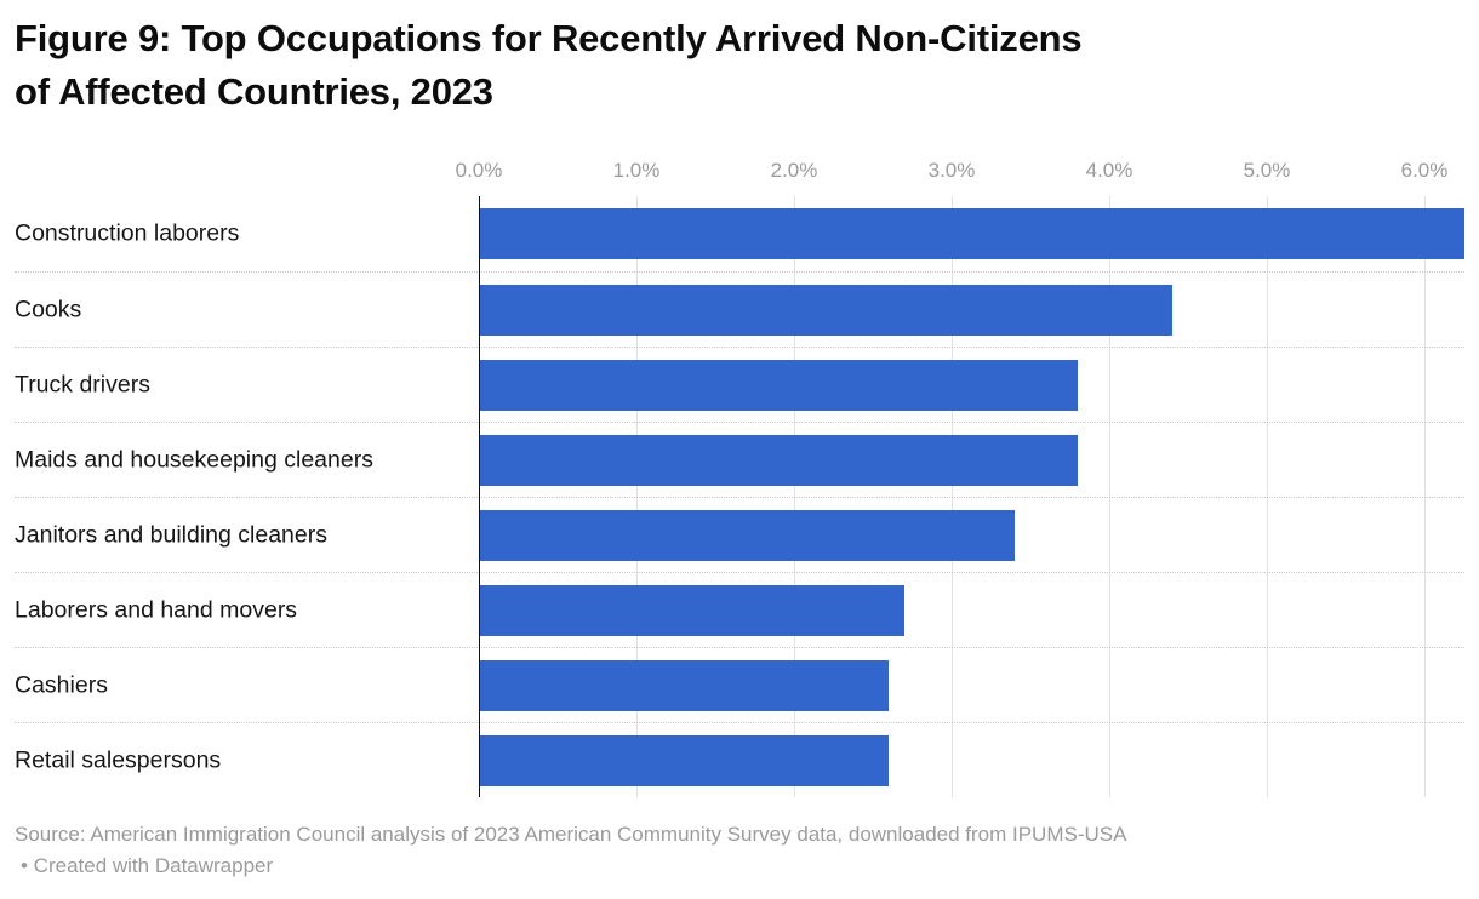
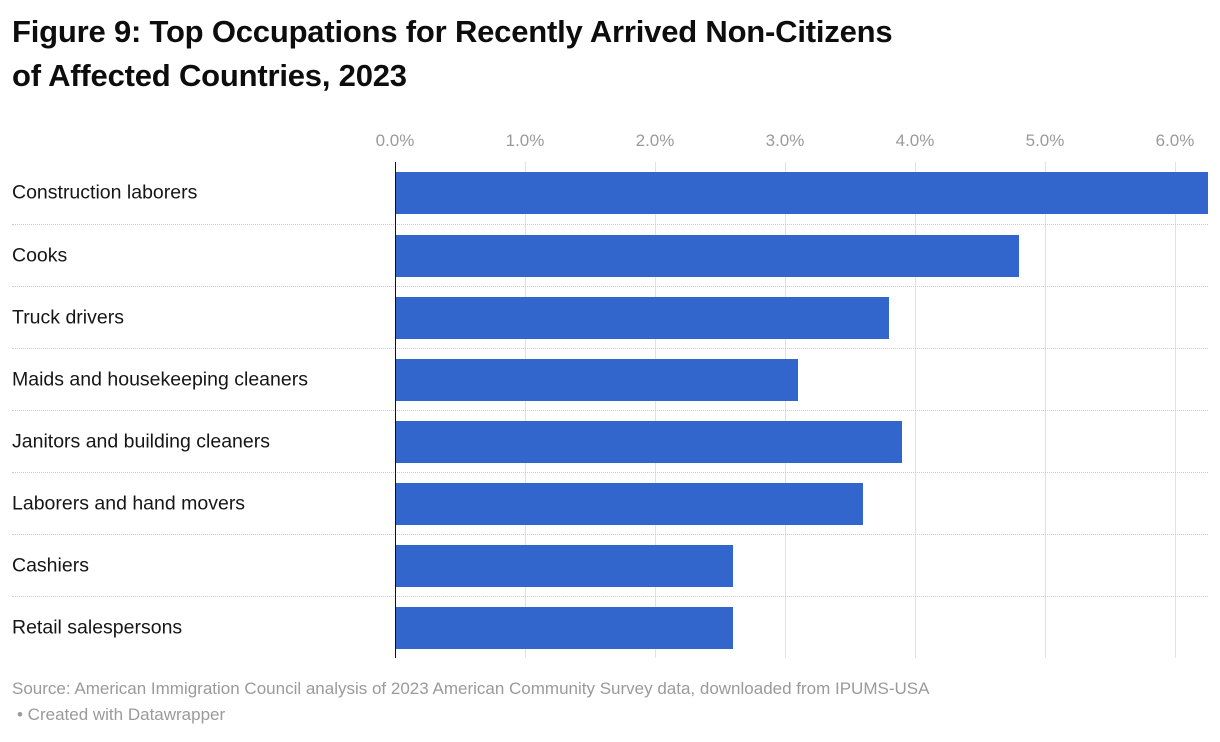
Cooks: 4.4% -> 4.8%
Maids and housekeeping cleaners: 3.8% -> 3.1%
Janitors and building cleaners: 3.4% -> 3.9%
Laborers and hand movers: 2.7% -> 3.6%
